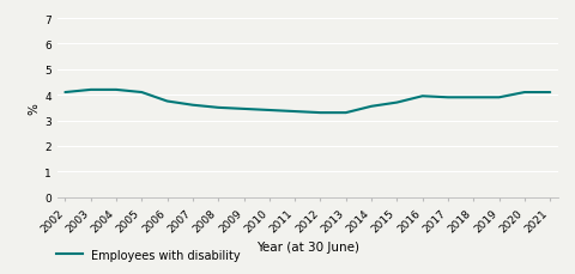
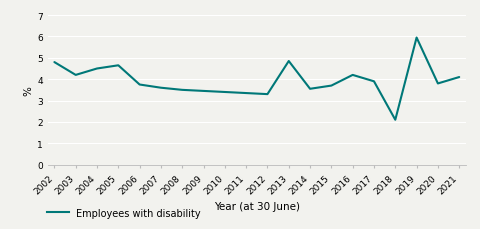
2002: 4.10 -> 4.80
2004: 4.20 -> 4.50
2005: 4.10 -> 4.65
2013: 3.30 -> 4.85
2016: 3.95 -> 4.20
2018: 3.90 -> 2.10
2019: 3.90 -> 5.95
2020: 4.10 -> 3.80
